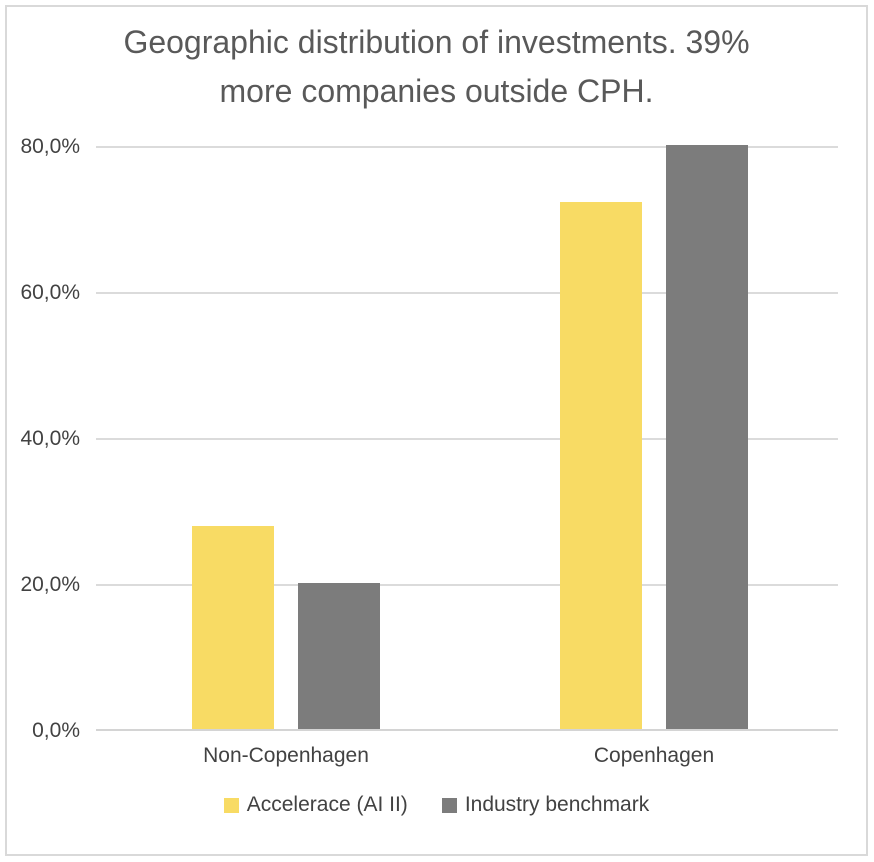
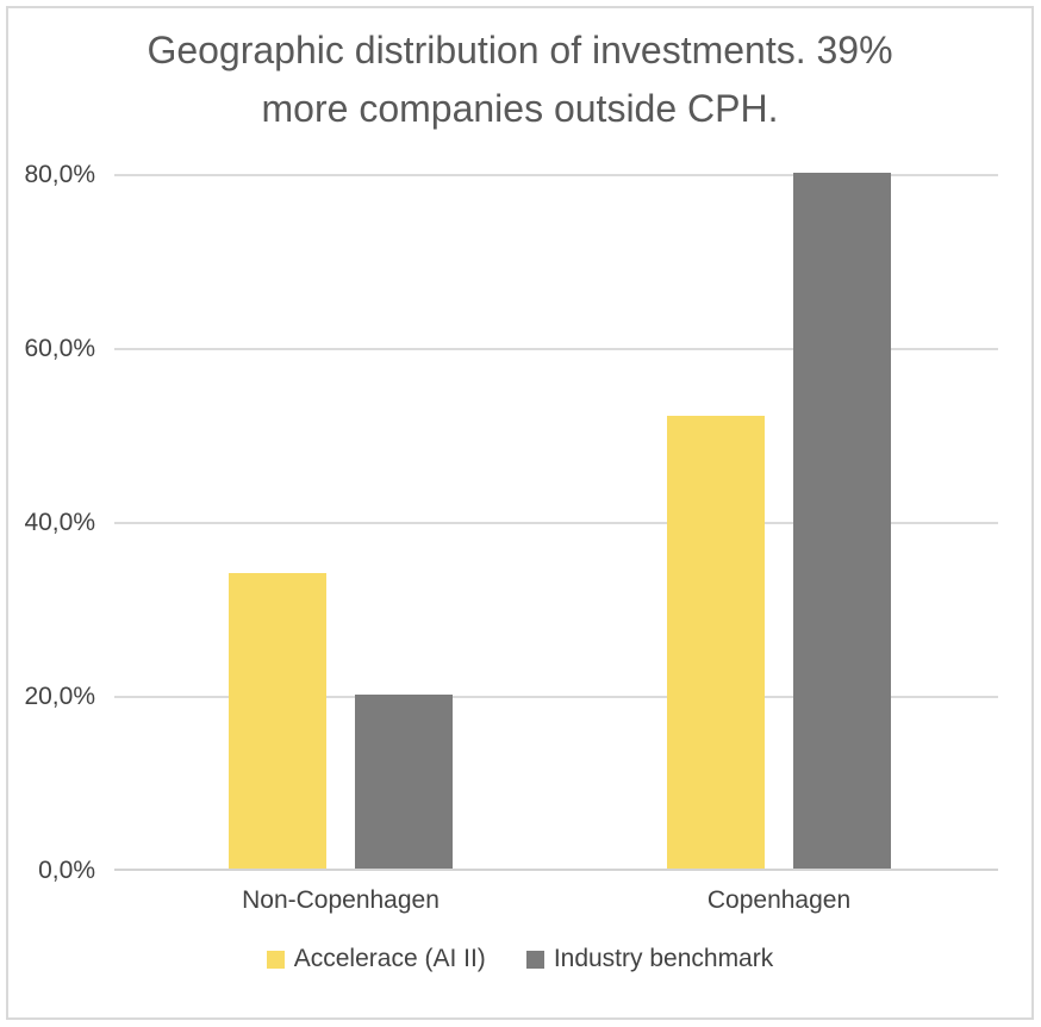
Accelerace (AI II)/Non-Copenhagen: 28% -> 34%
Accelerace (AI II)/Copenhagen: 72% -> 52%
